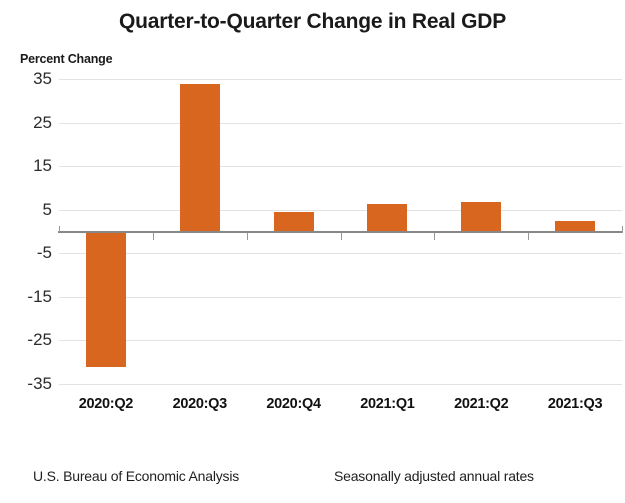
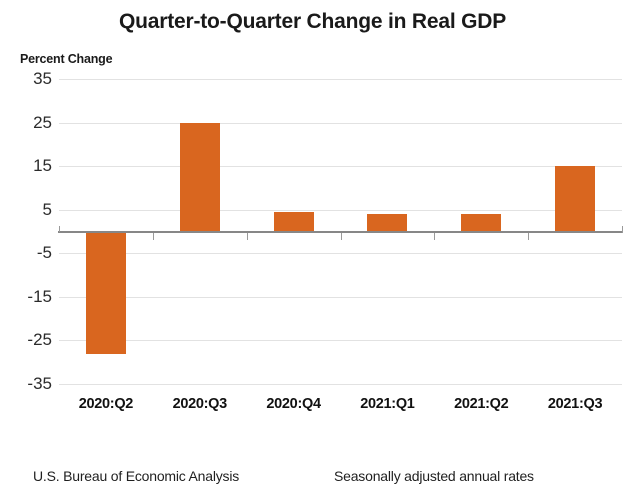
2020:Q2: -31 -> -28
2020:Q3: 34 -> 25
2021:Q1: 6 -> 4
2021:Q2: 7 -> 4
2021:Q3: 2 -> 15
